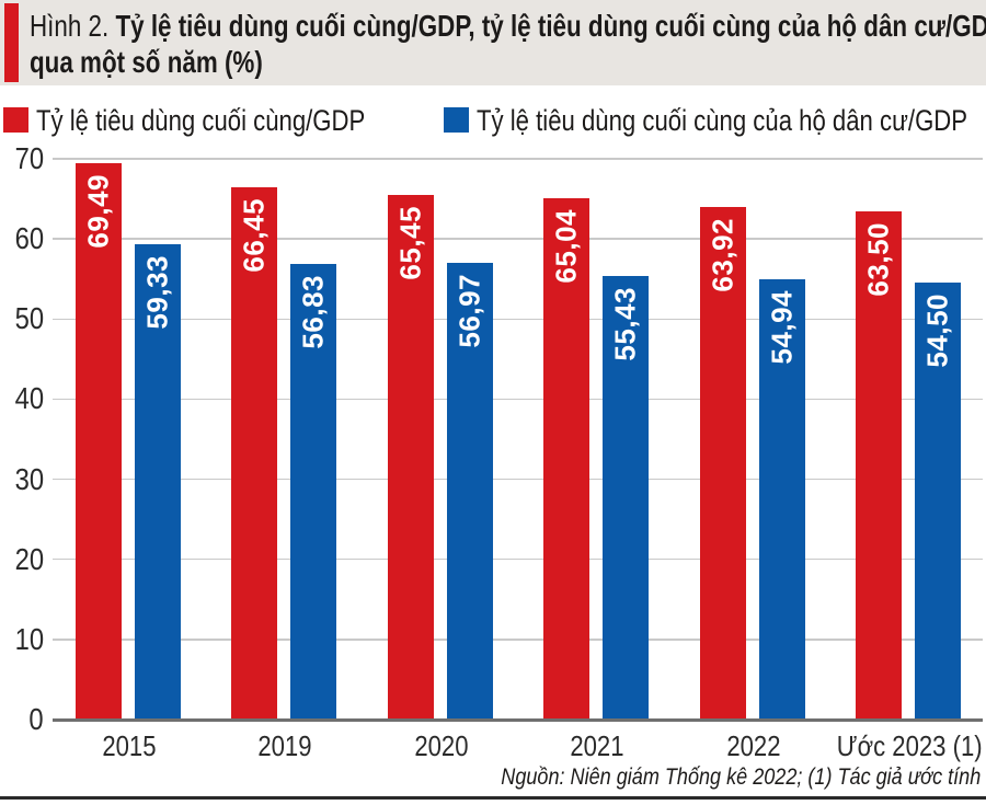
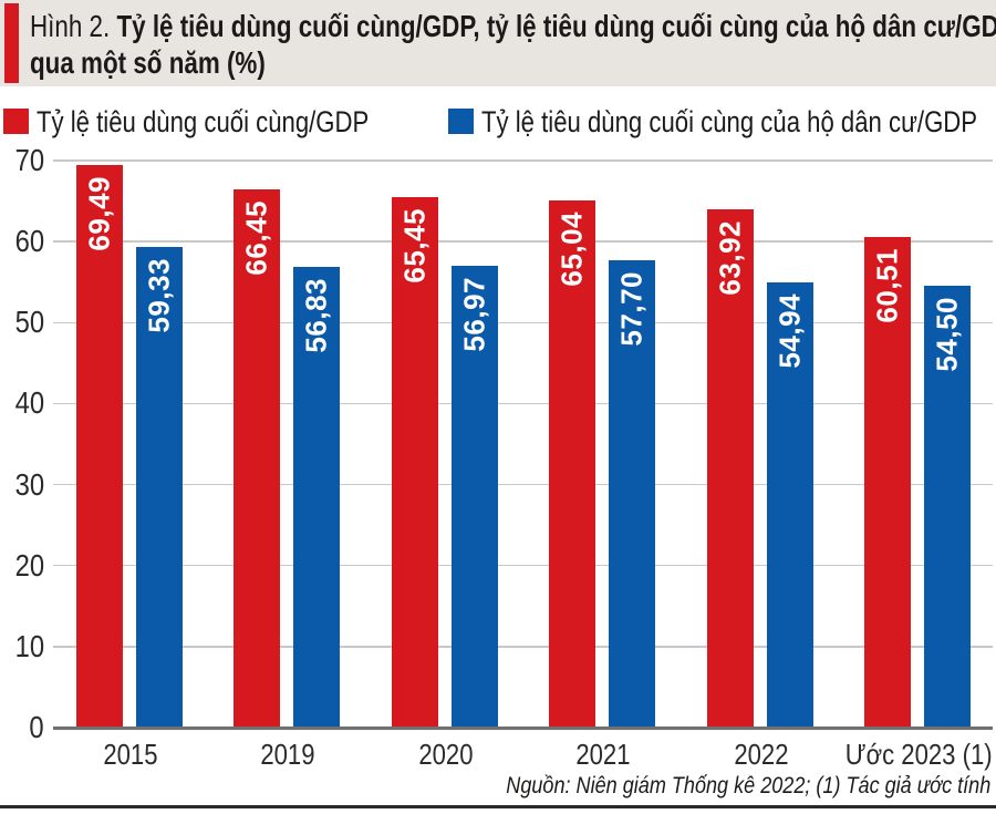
Tỷ lệ tiêu dùng cuối cùng của hộ dân cư/GDP/2021: 55,43 -> 57,70
Tỷ lệ tiêu dùng cuối cùng/GDP/Ước 2023 (1): 63,50 -> 60,51
